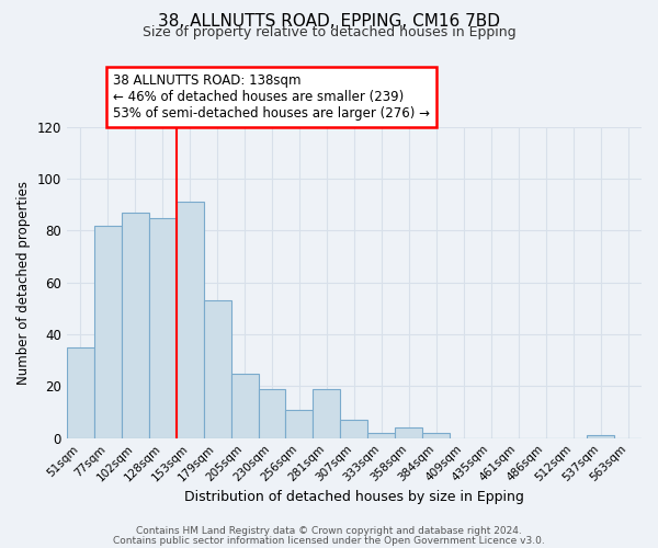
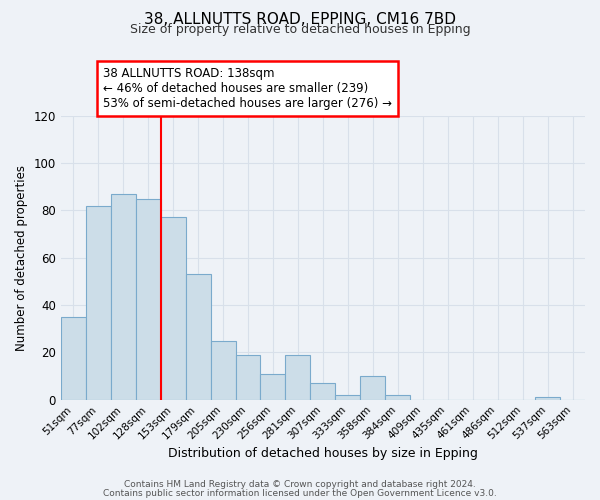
153sqm: 91 -> 77
358sqm: 4 -> 10
